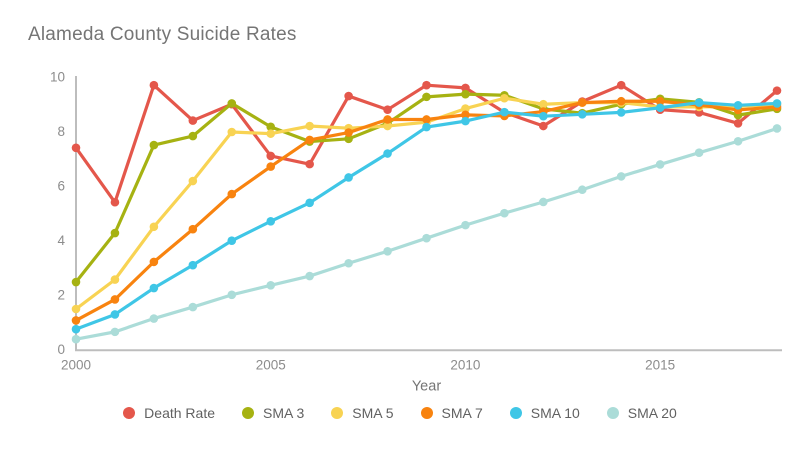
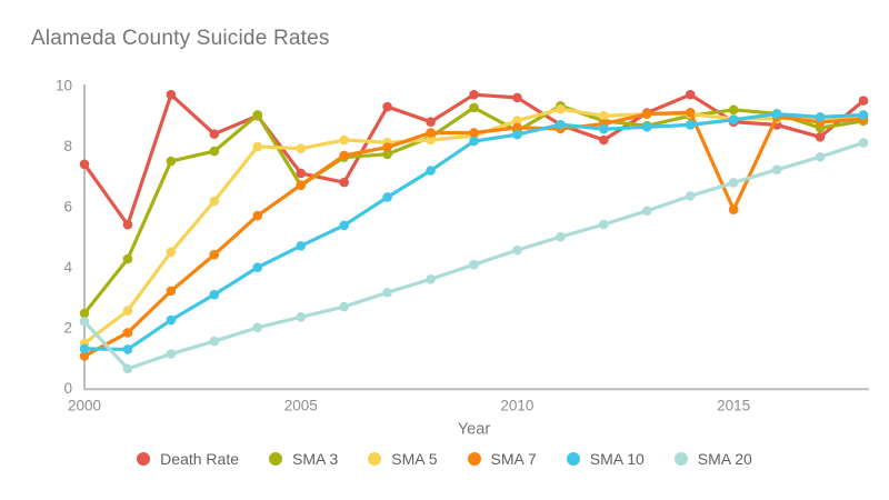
SMA 10/2000: 0.7 -> 1.3
SMA 20/2000: 0.4 -> 2.2
SMA 3/2005: 8.2 -> 6.7
SMA 3/2010: 9.4 -> 8.5
SMA 7/2015: 9.1 -> 5.9
